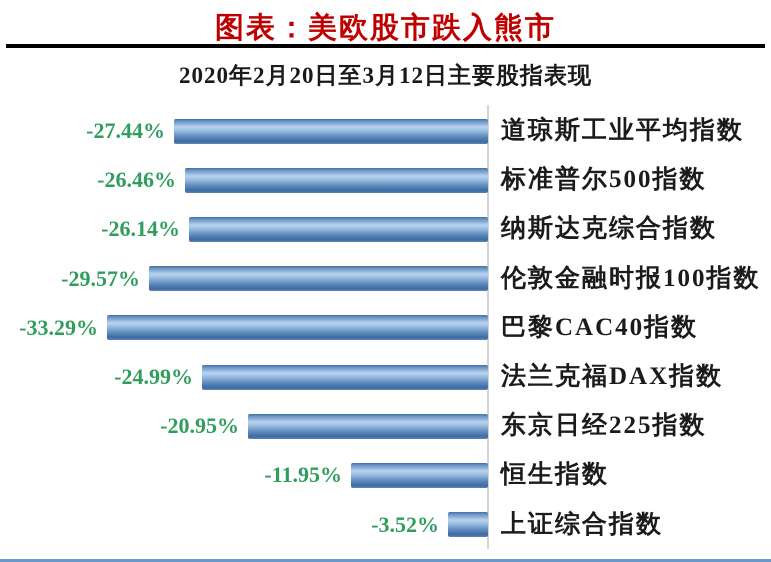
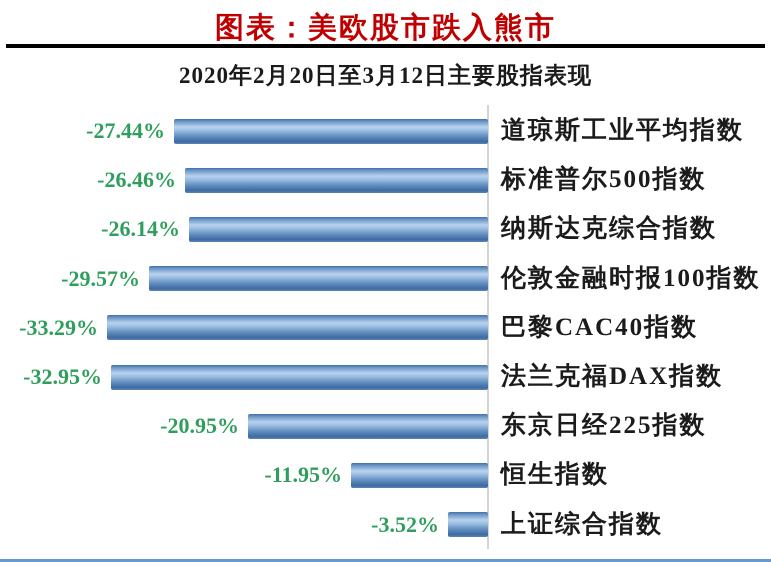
法兰克福DAX指数: -24.99% -> -32.95%
